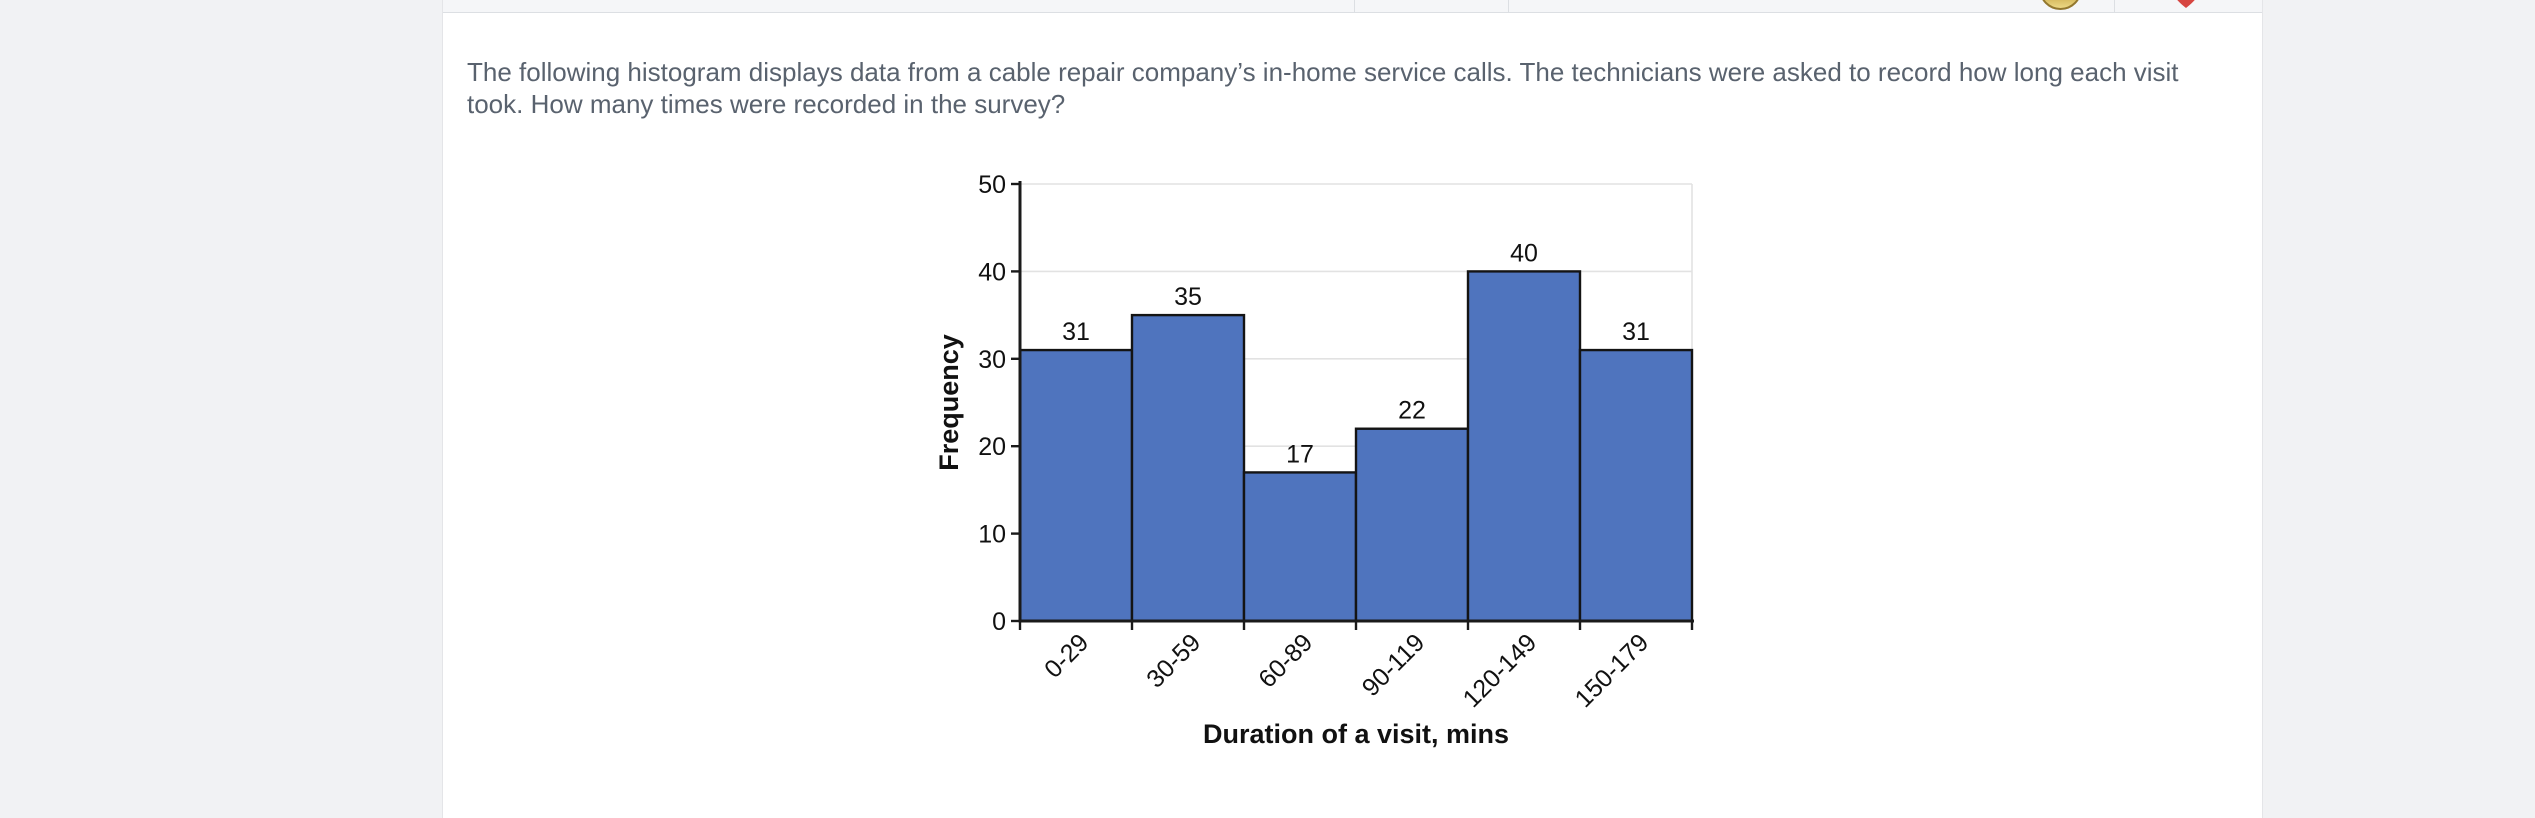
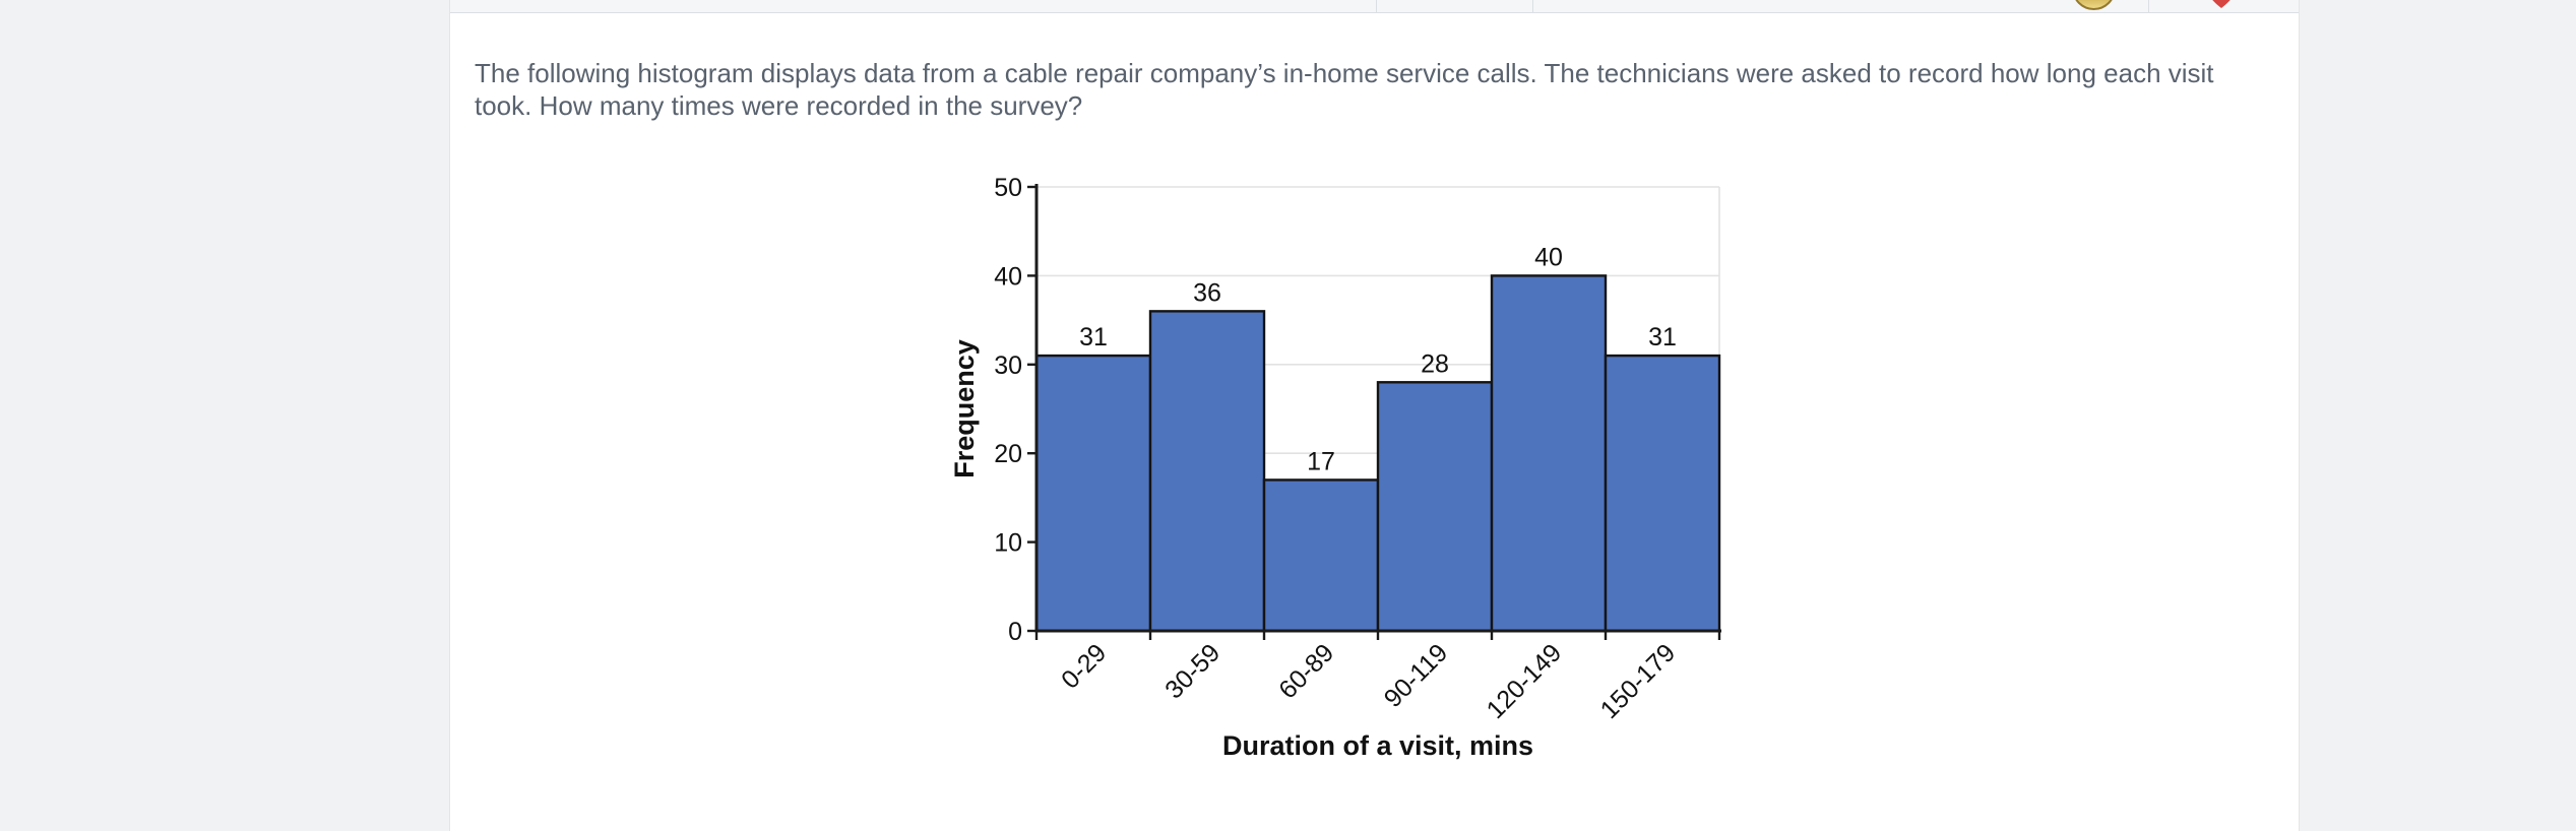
30-59: 35 -> 36
90-119: 22 -> 28
